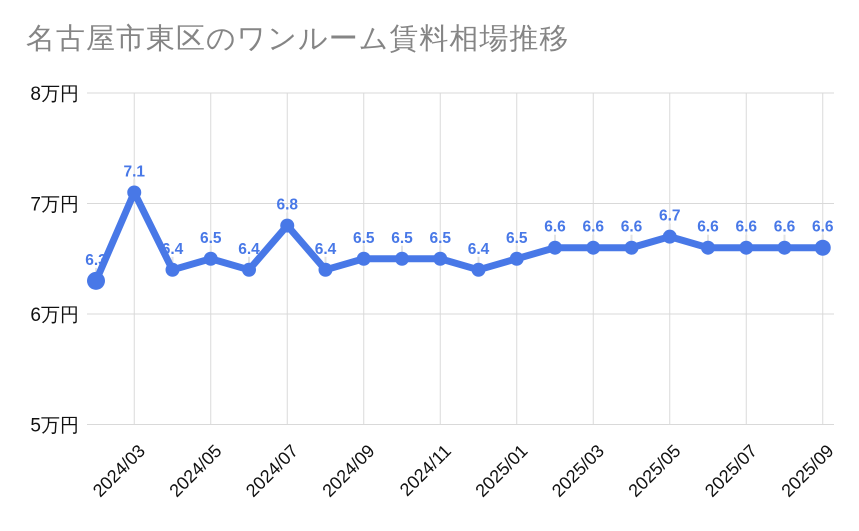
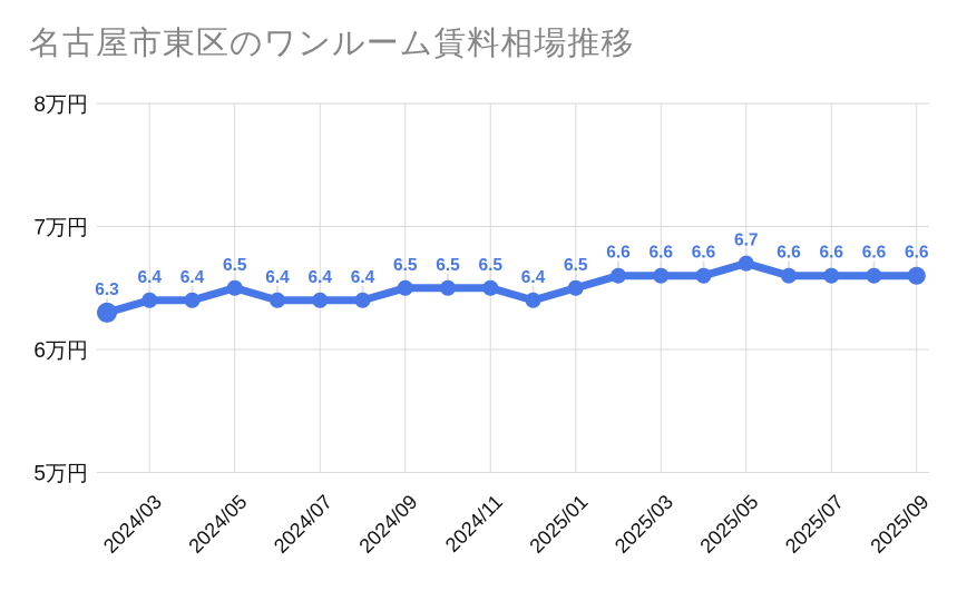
2024/03: 7.1 -> 6.4
2024/07: 6.8 -> 6.4
